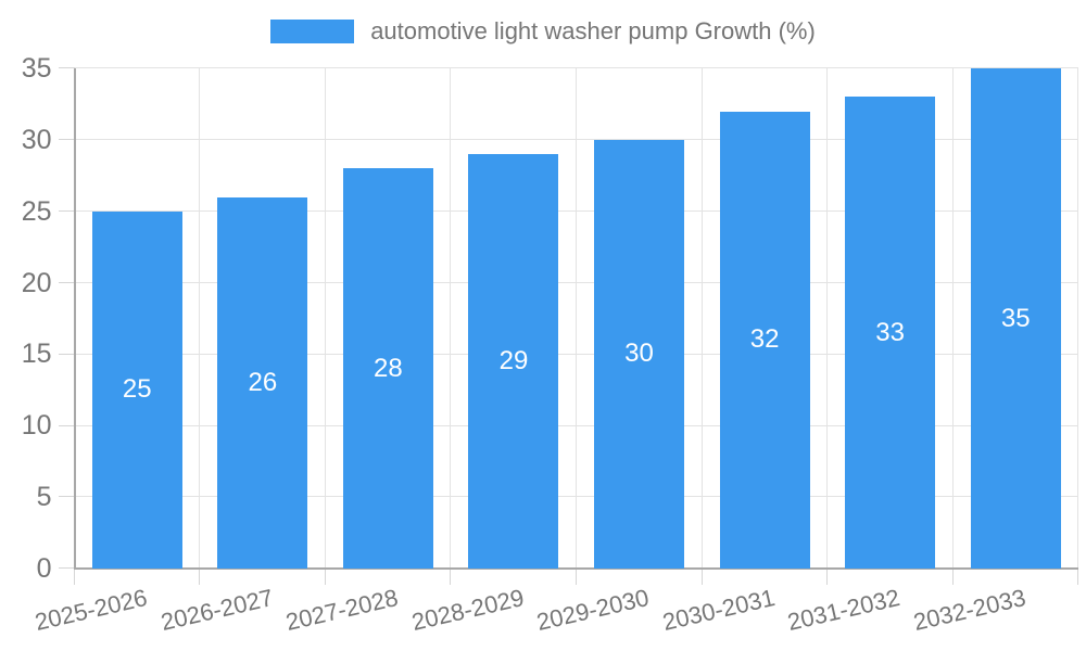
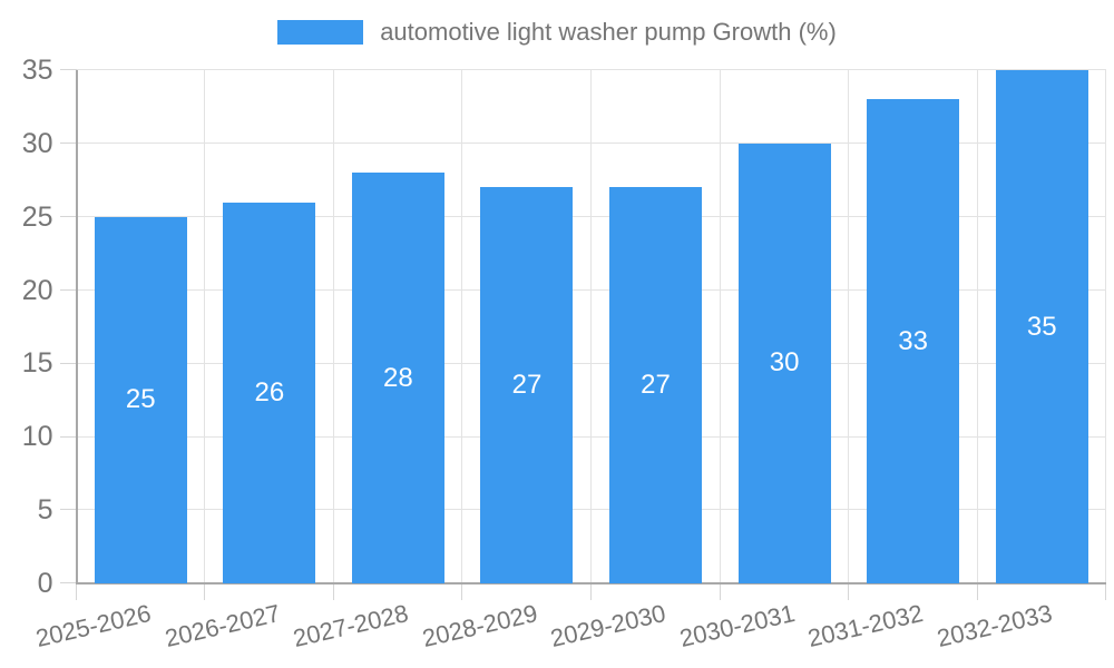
2028-2029: 29 -> 27
2029-2030: 30 -> 27
2030-2031: 32 -> 30
